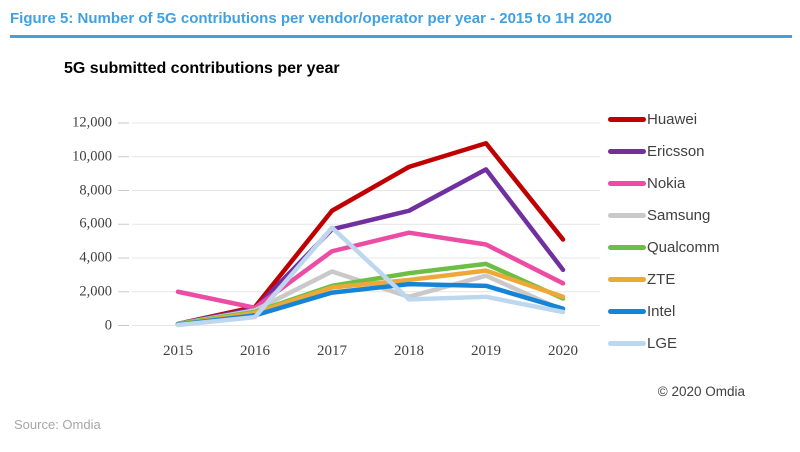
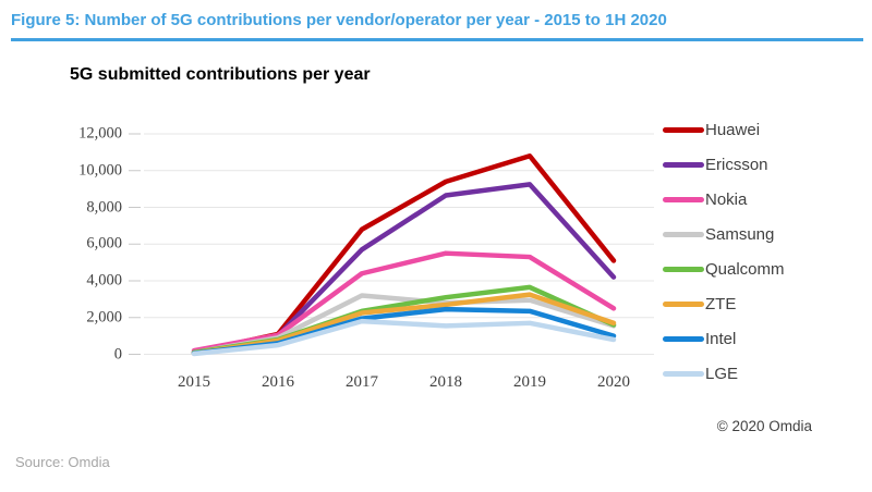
Nokia/2015: 2000 -> 200
LGE/2017: 5800 -> 1800
Ericsson/2018: 6800 -> 8600
Samsung/2018: 1700 -> 2800
Nokia/2019: 4800 -> 5300
Ericsson/2020: 3300 -> 4200
Samsung/2020: 900 -> 1600
